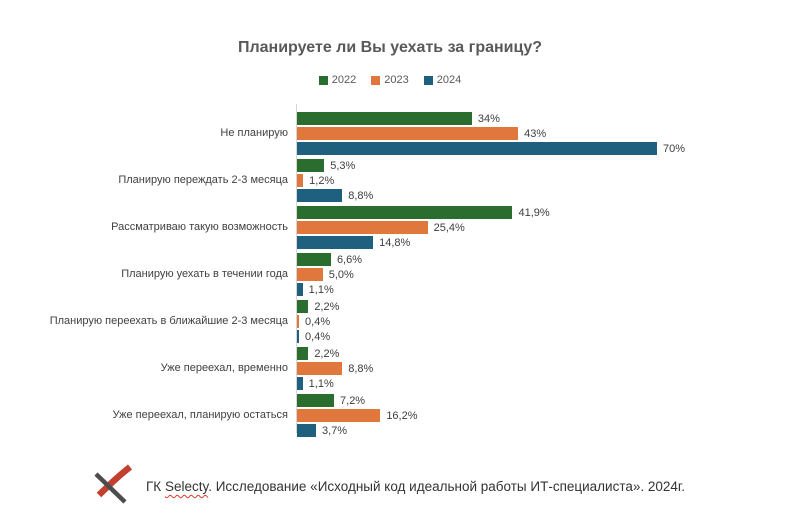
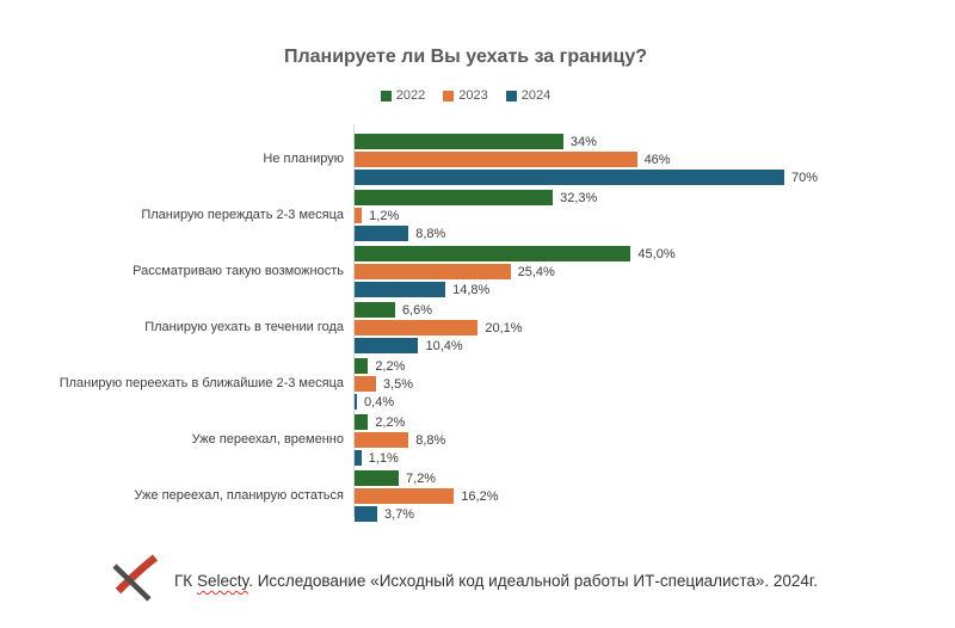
2023/Не планирую: 43% -> 46%
2022/Планирую переждать 2-3 месяца: 5,3% -> 32,3%
2022/Рассматриваю такую возможность: 41,9% -> 45,0%
2023/Планирую уехать в течении года: 5,0% -> 20,1%
2024/Планирую уехать в течении года: 1,1% -> 10,4%
2023/Планирую переехать в ближайшие 2-3 месяца: 0,4% -> 3,5%
